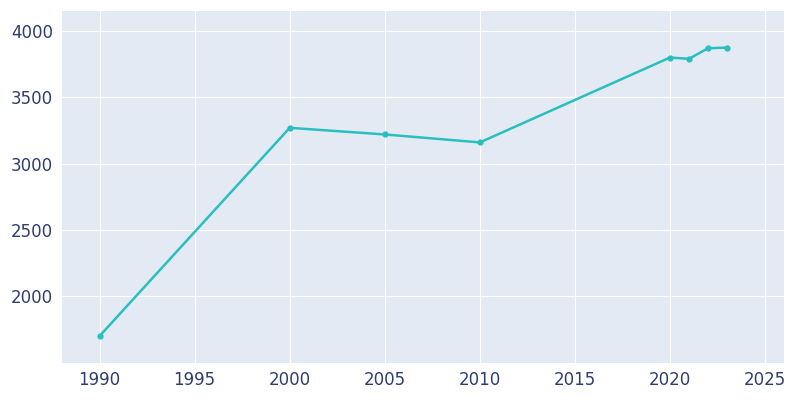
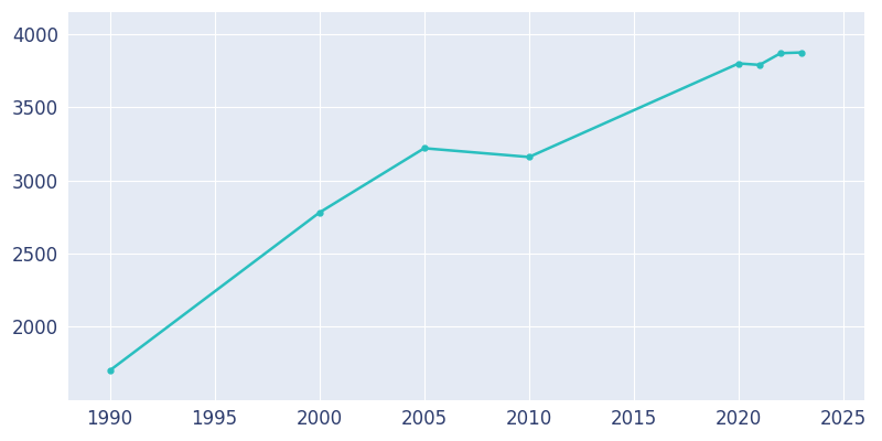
2000: 3270 -> 2780
